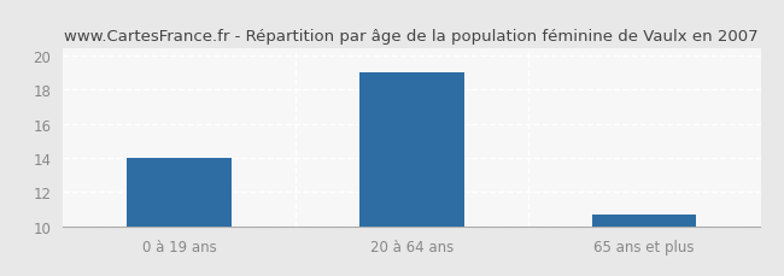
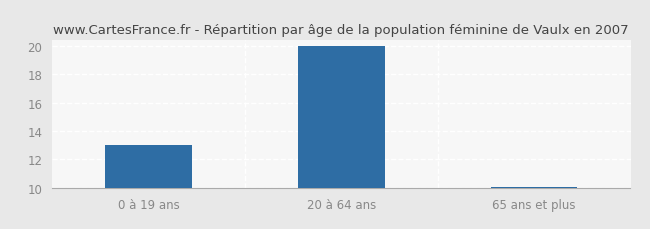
0 à 19 ans: 14.0 -> 13.0
20 à 64 ans: 19.0 -> 20.0
65 ans et plus: 10.7 -> 10.0
